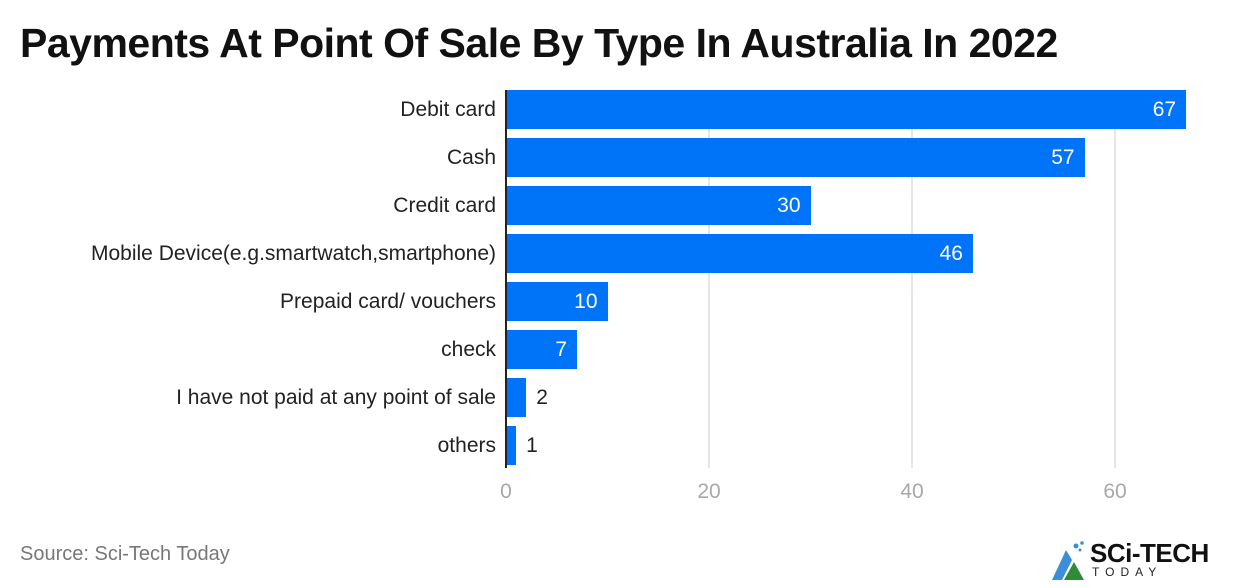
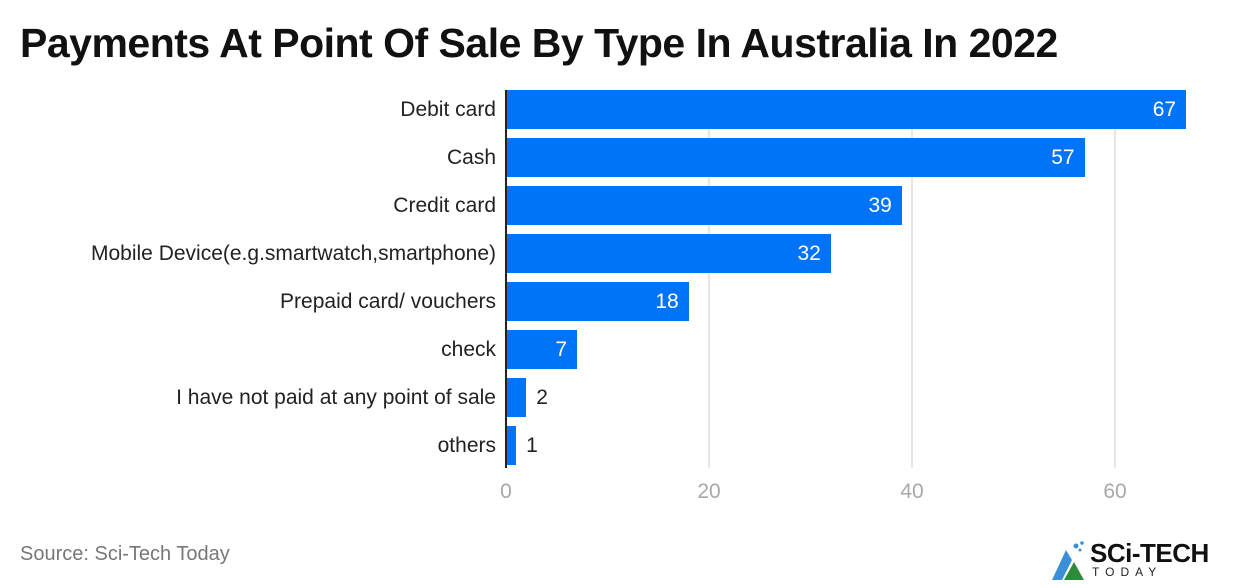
Credit card: 30 -> 39
Mobile Device(e.g.smartwatch,smartphone): 46 -> 32
Prepaid card/ vouchers: 10 -> 18
